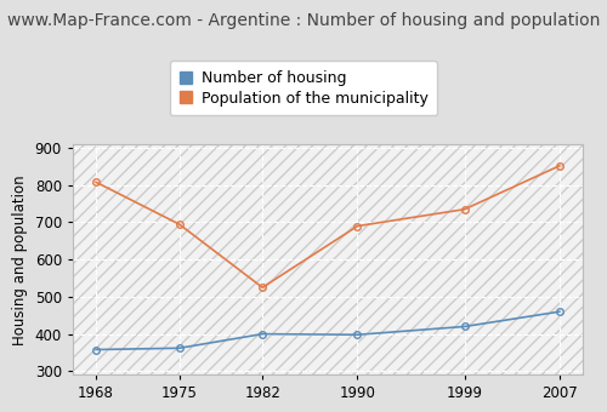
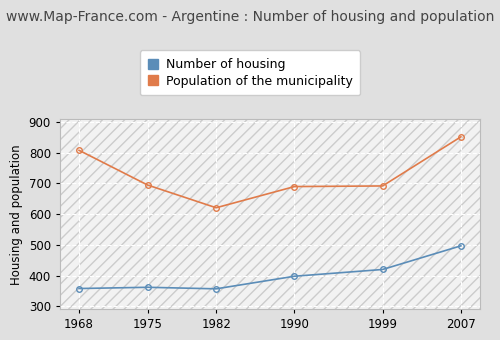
Number of housing/1982: 400 -> 357
Population of the municipality/1982: 525 -> 621
Population of the municipality/1999: 735 -> 692
Number of housing/2007: 460 -> 497
